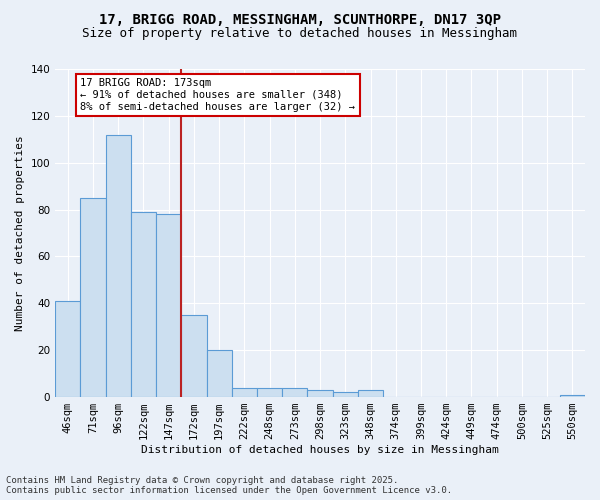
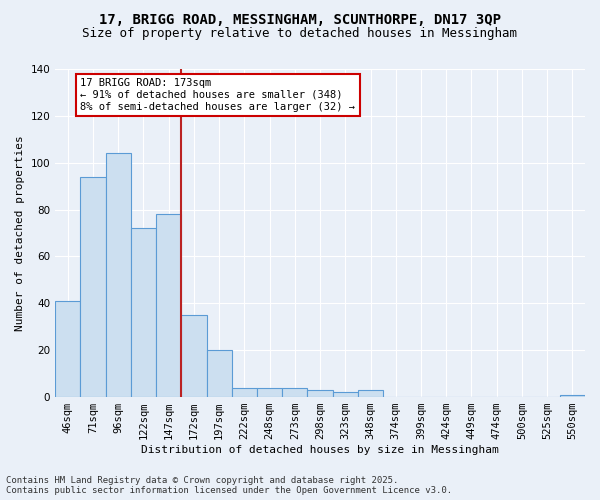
71sqm: 85 -> 94
96sqm: 112 -> 104
122sqm: 79 -> 72
